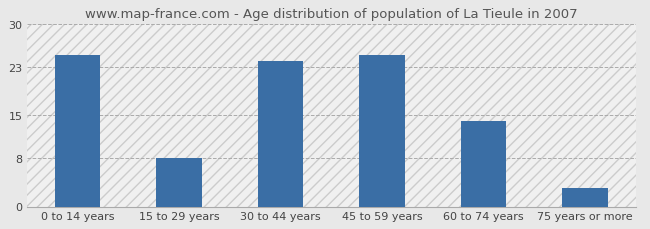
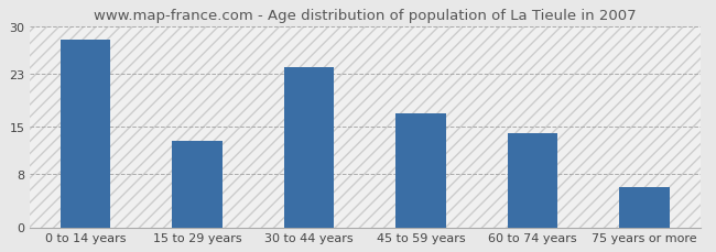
0 to 14 years: 25 -> 28
15 to 29 years: 8 -> 13
45 to 59 years: 25 -> 17
75 years or more: 3 -> 6
